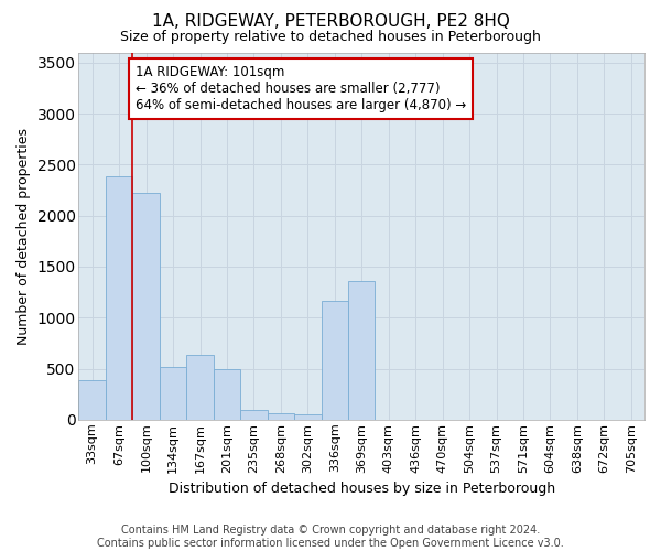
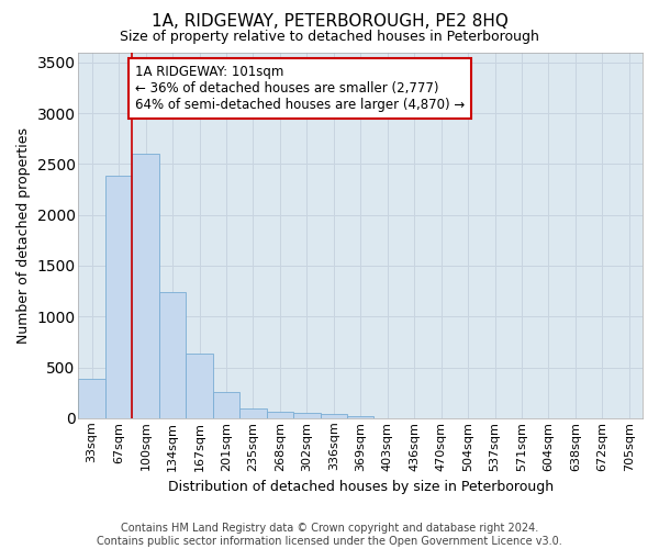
100sqm: 2220 -> 2600
134sqm: 520 -> 1240
201sqm: 500 -> 260
336sqm: 1160 -> 40
369sqm: 1360 -> 20
